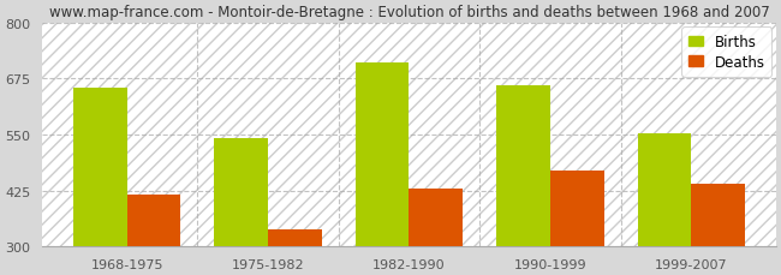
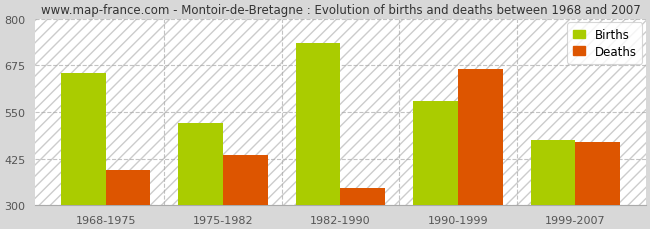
Deaths/1968-1975: 415 -> 395
Births/1975-1982: 542 -> 520
Deaths/1975-1982: 338 -> 435
Births/1982-1990: 710 -> 735
Deaths/1982-1990: 430 -> 345
Births/1990-1999: 660 -> 580
Deaths/1990-1999: 468 -> 665
Births/1999-2007: 553 -> 475
Deaths/1999-2007: 440 -> 470
